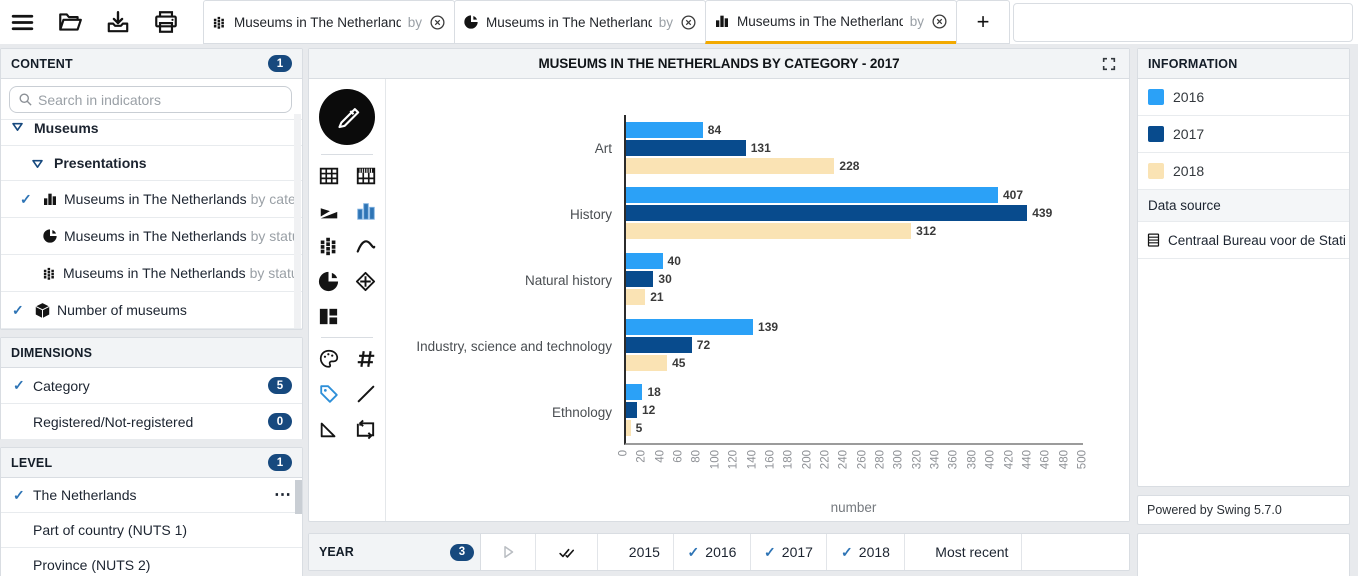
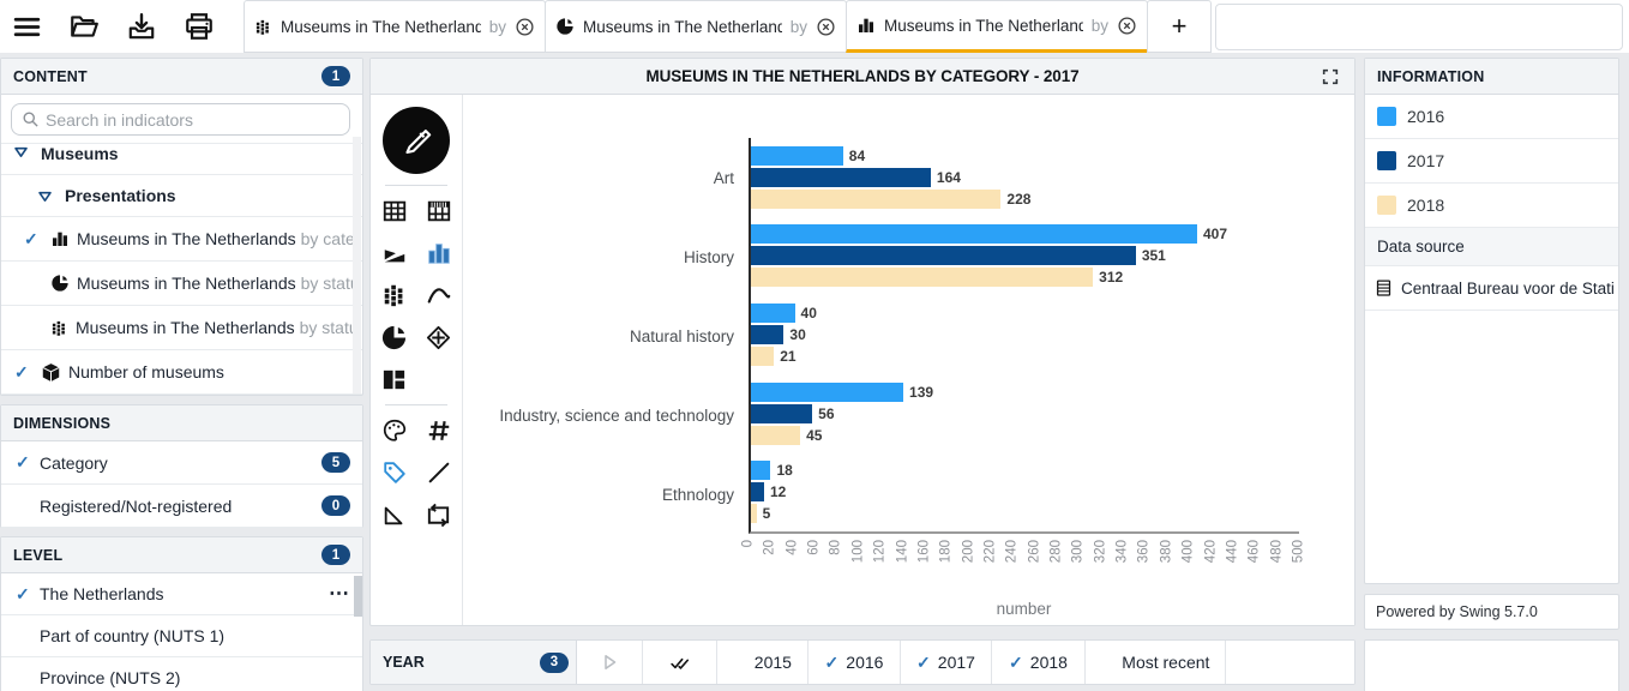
2017/Art: 131 -> 164
2017/History: 439 -> 351
2017/Industry, science and technology: 72 -> 56
